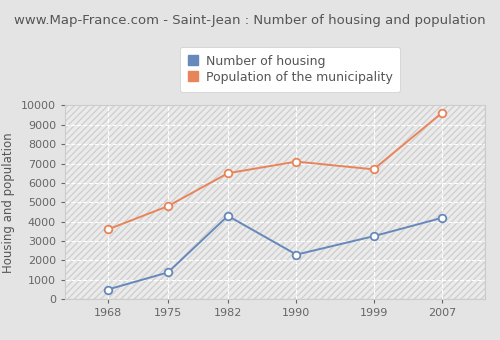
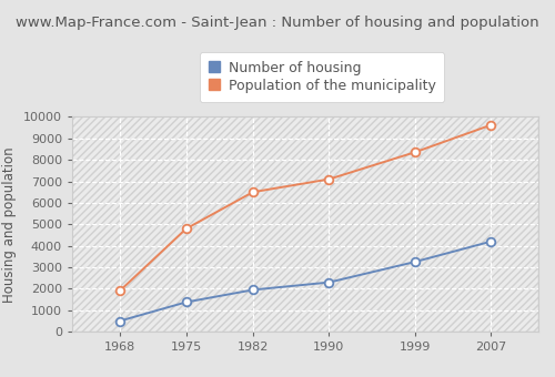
Population of the municipality/1968: 3600 -> 1900
Number of housing/1982: 4300 -> 2000
Population of the municipality/1999: 6700 -> 8400
